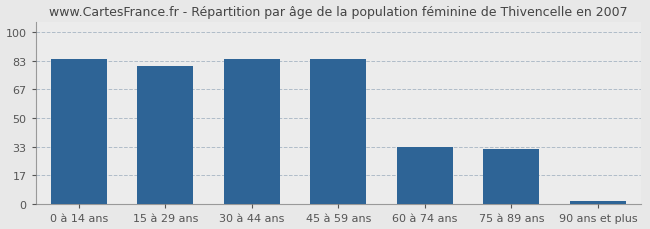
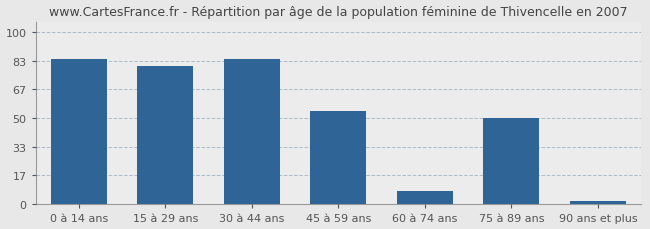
45 à 59 ans: 84 -> 54
60 à 74 ans: 33 -> 8
75 à 89 ans: 32 -> 50
